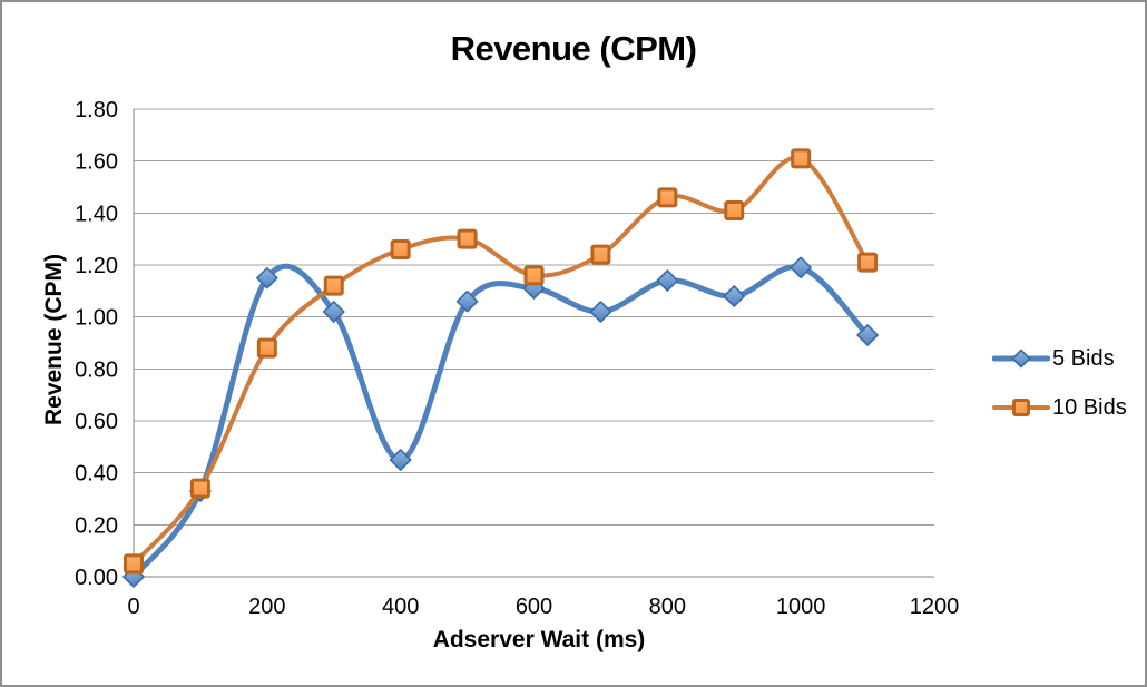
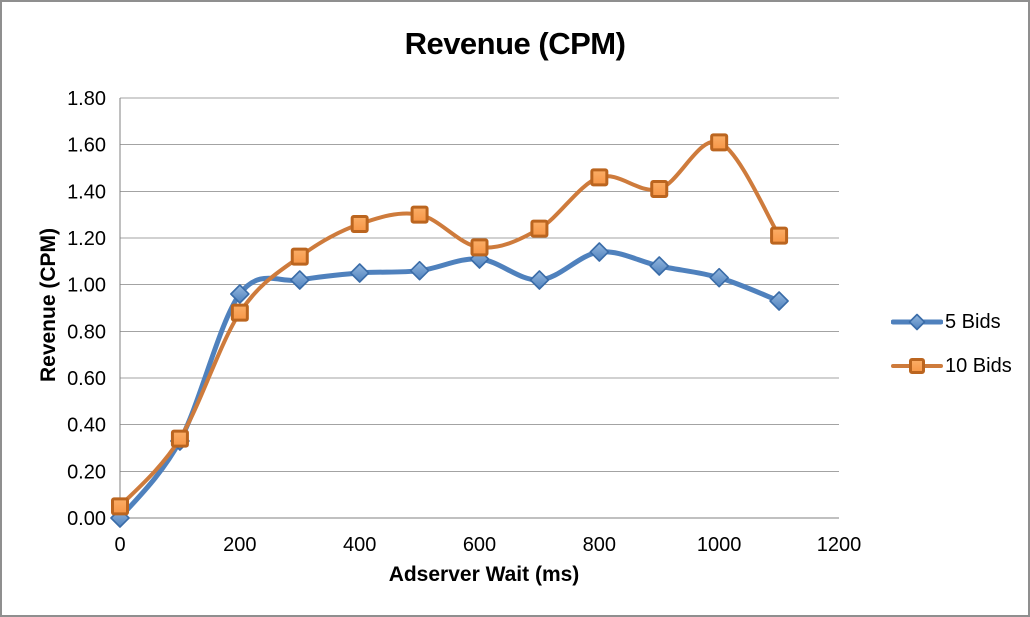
5 Bids/200: 1.15 -> 0.96
5 Bids/400: 0.45 -> 1.05
5 Bids/1000: 1.19 -> 1.03
